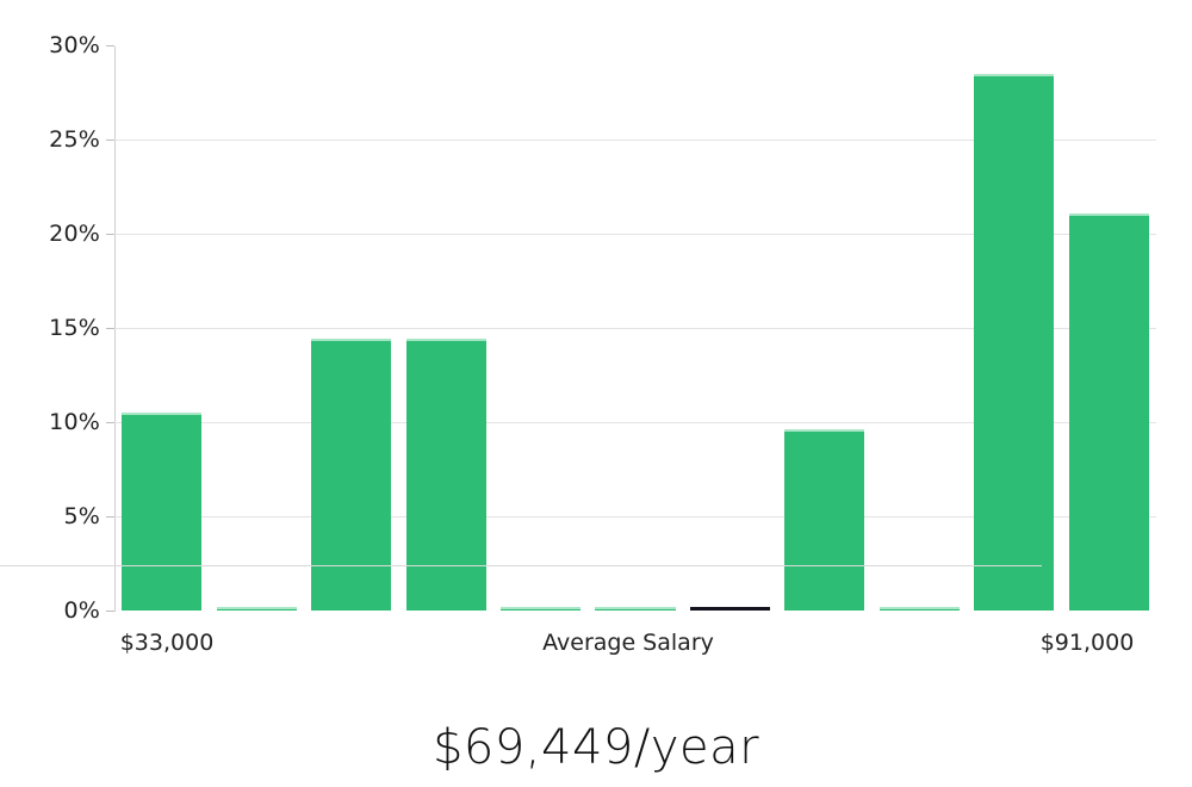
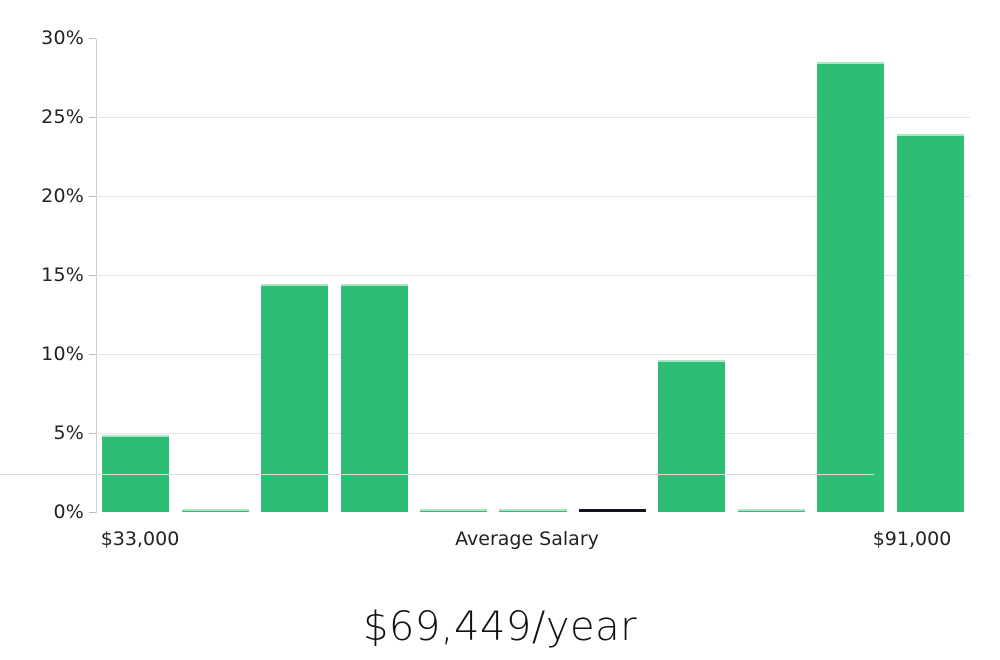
$33,000: 10.5% -> 4.9%
$91,000: 21.1% -> 23.9%
